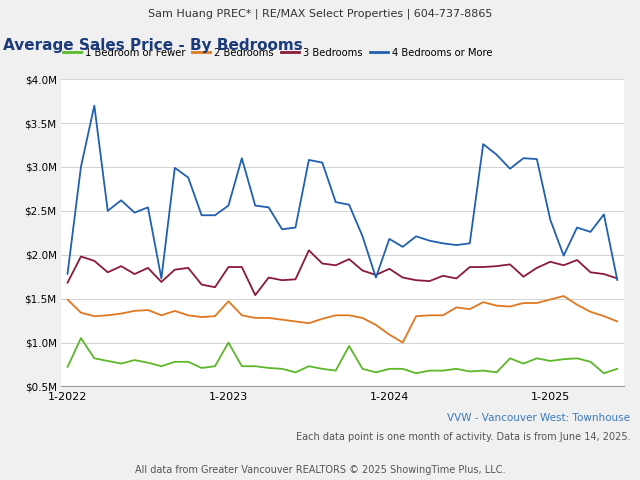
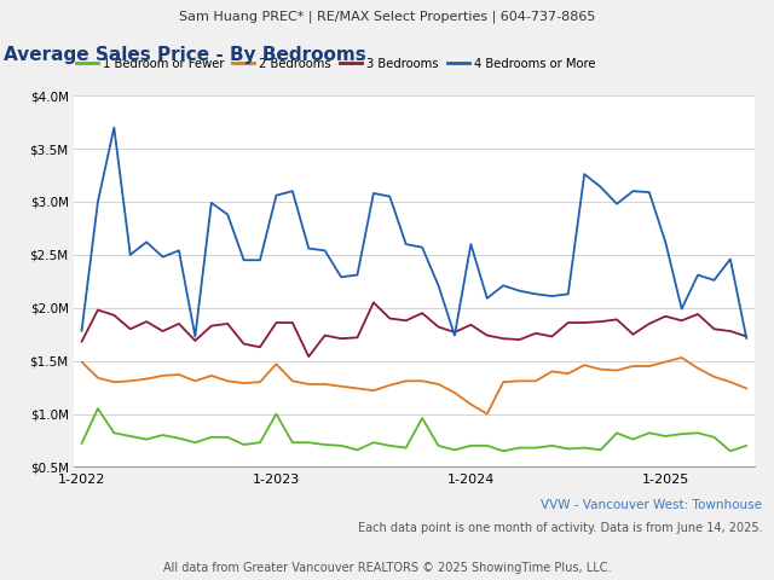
4 Bedrooms or More/1-2023: $2.56M -> $3.06M
4 Bedrooms or More/1-2024: $2.18M -> $2.60M
4 Bedrooms or More/1-2025: $2.40M -> $2.62M
